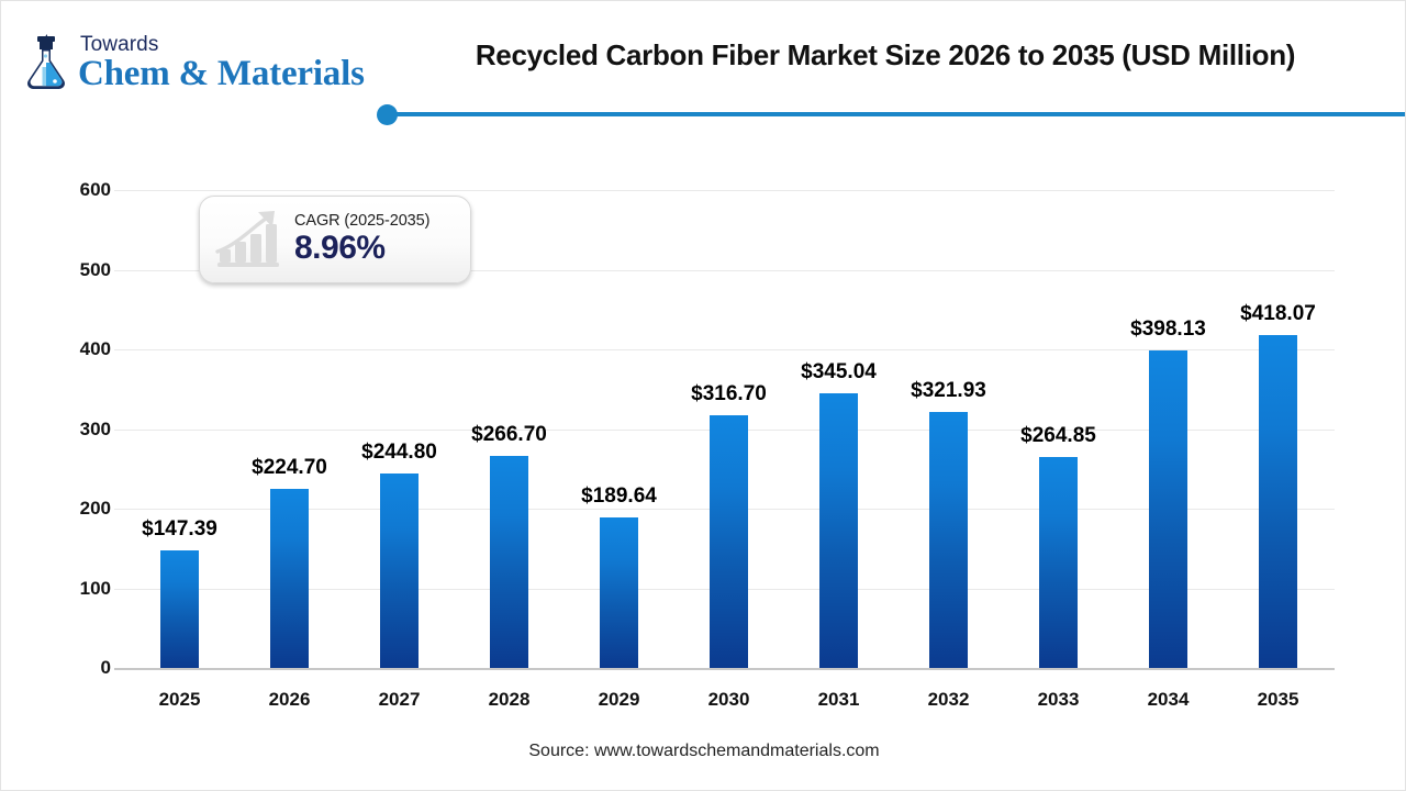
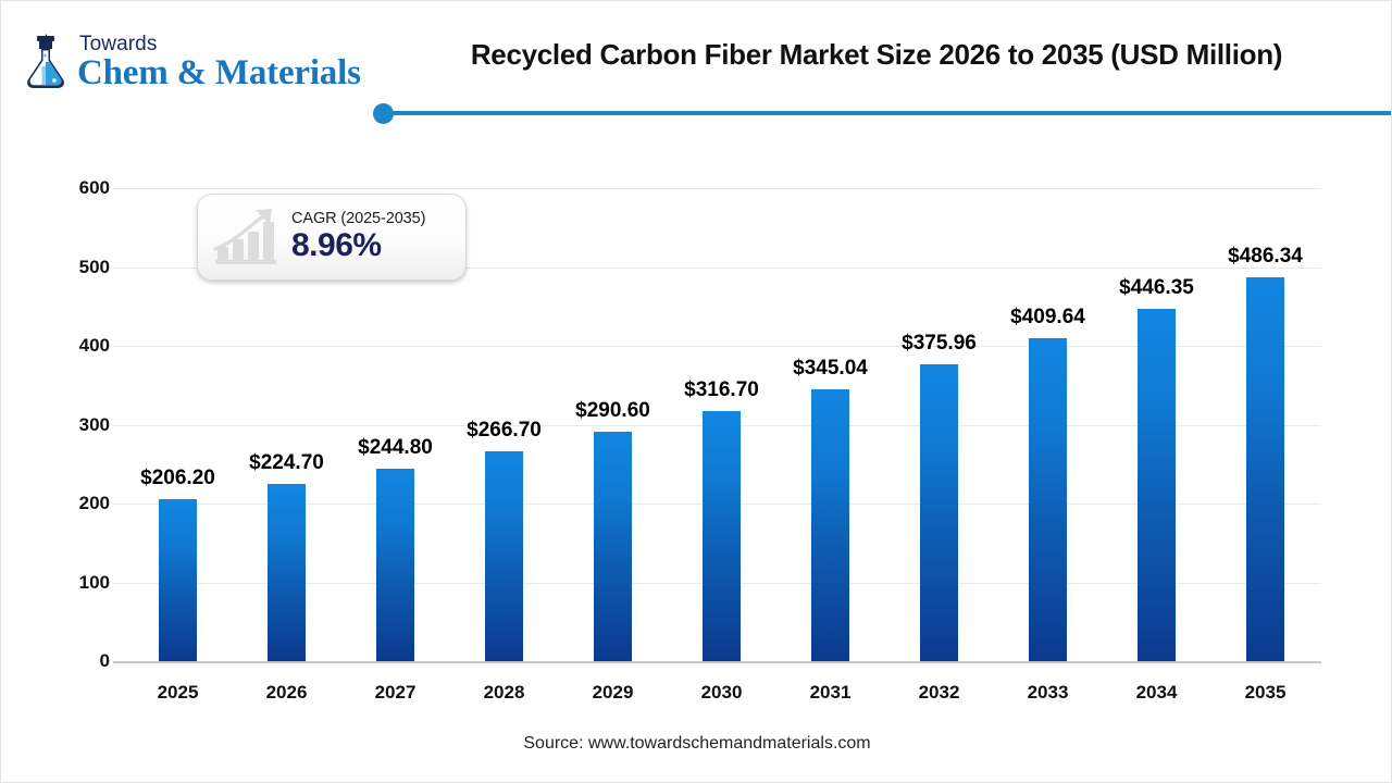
2025: $147.39 -> $206.20
2029: $189.64 -> $290.60
2032: $321.93 -> $375.96
2033: $264.85 -> $409.64
2034: $398.13 -> $446.35
2035: $418.07 -> $486.34
